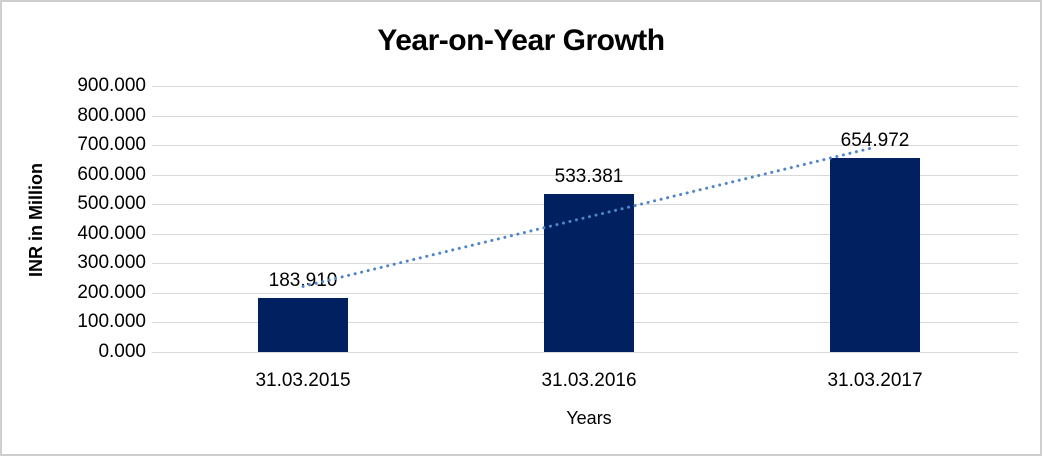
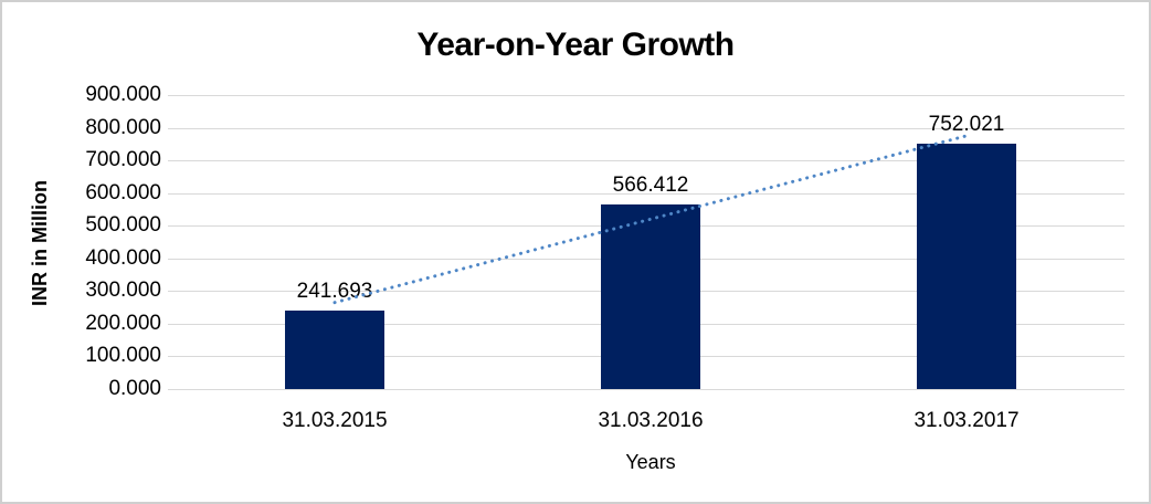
31.03.2015: 183.910 -> 241.693
31.03.2016: 533.381 -> 566.412
31.03.2017: 654.972 -> 752.021
